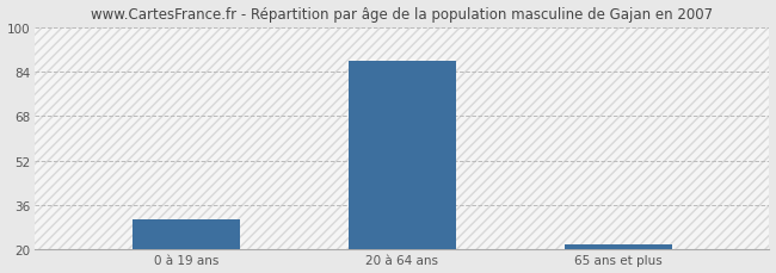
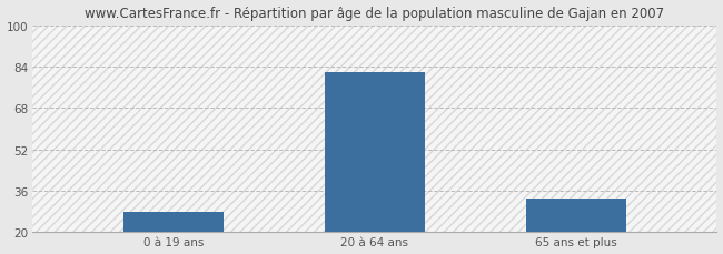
0 à 19 ans: 31 -> 28
20 à 64 ans: 88 -> 82
65 ans et plus: 22 -> 33
